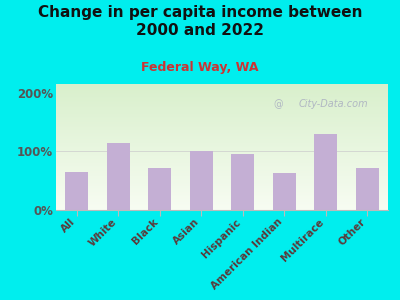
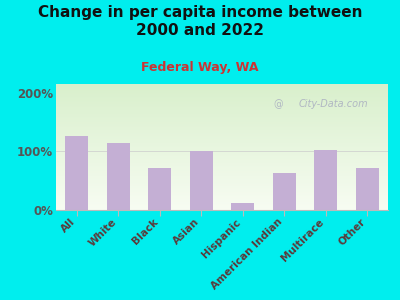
All: 65% -> 126%
Hispanic: 95% -> 12%
Multirace: 130% -> 102%
